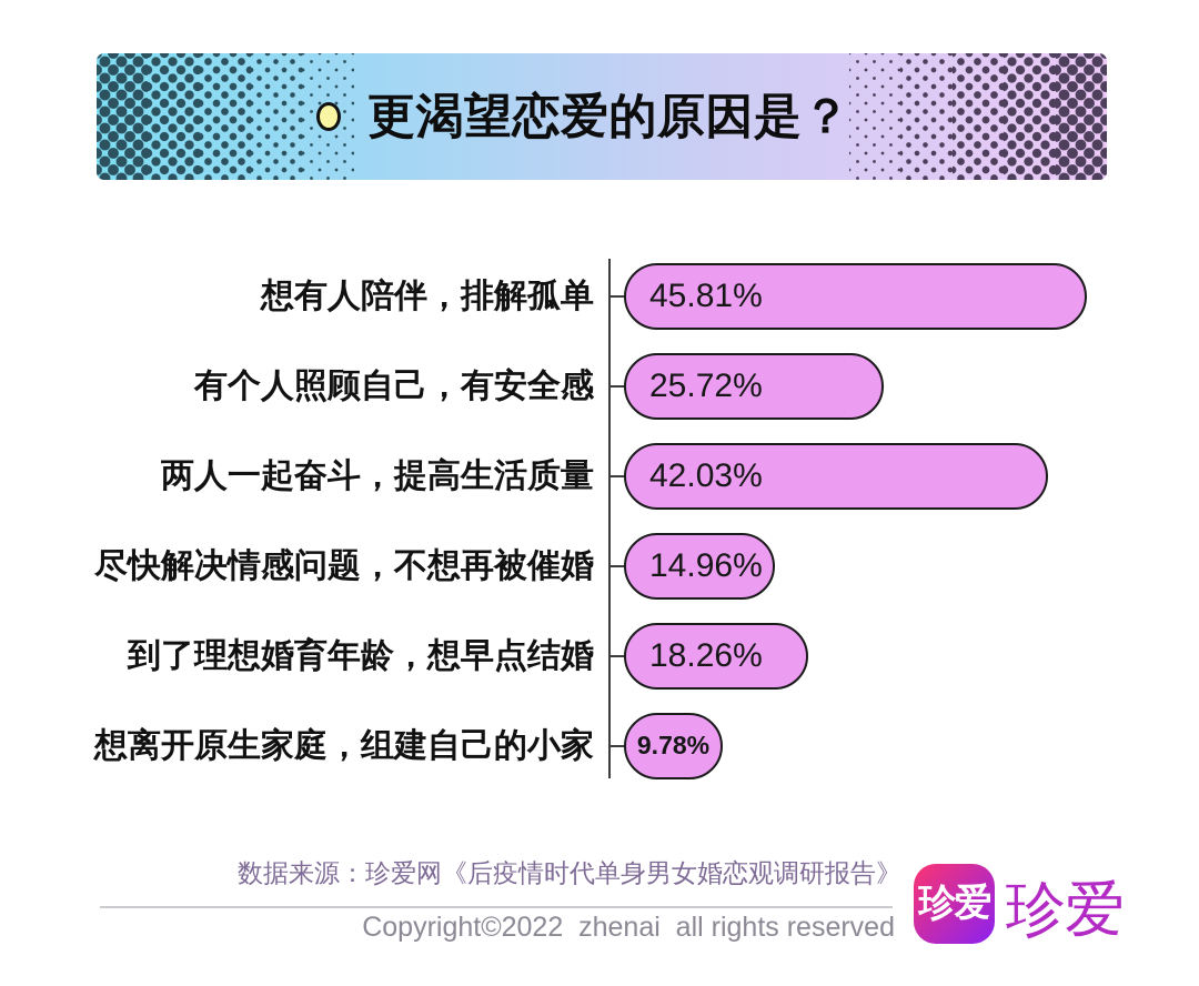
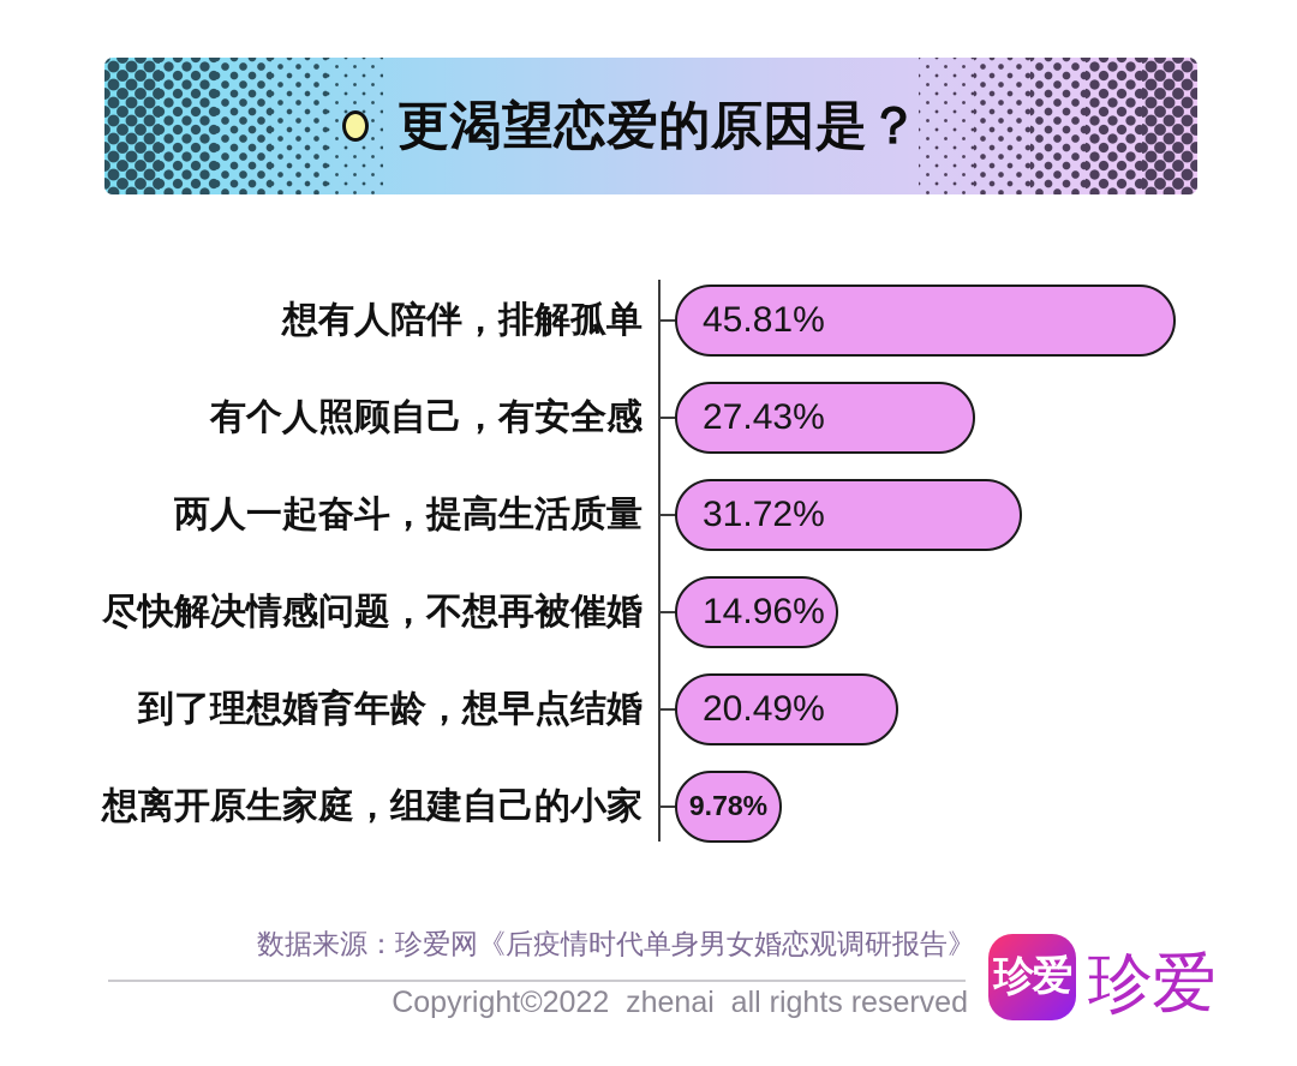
有个人照顾自己，有安全感: 25.72% -> 27.43%
两人一起奋斗，提高生活质量: 42.03% -> 31.72%
到了理想婚育年龄，想早点结婚: 18.26% -> 20.49%
